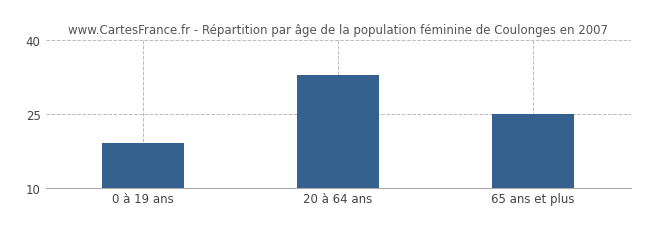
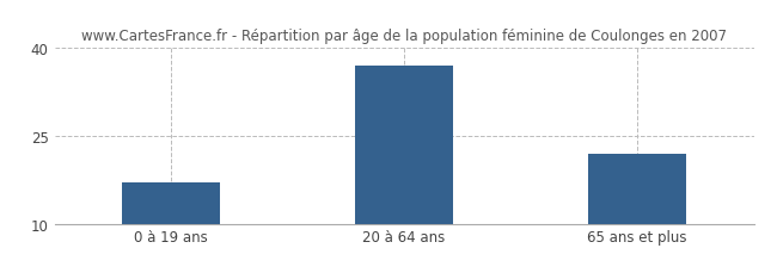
0 à 19 ans: 19 -> 17
20 à 64 ans: 33 -> 37
65 ans et plus: 25 -> 22
